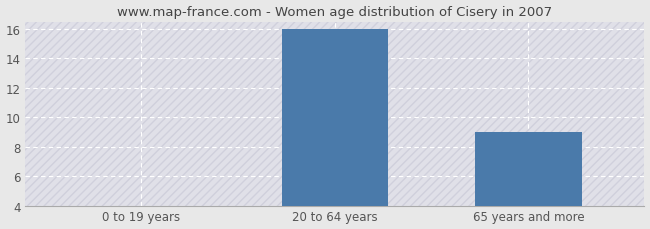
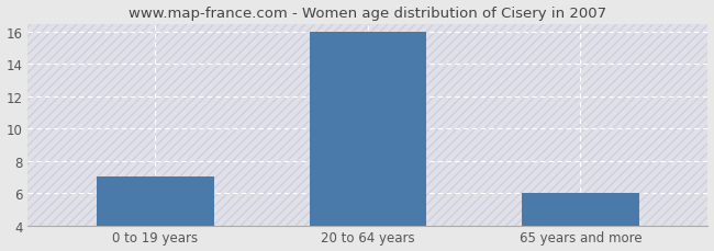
0 to 19 years: 4 -> 7
65 years and more: 9 -> 6
